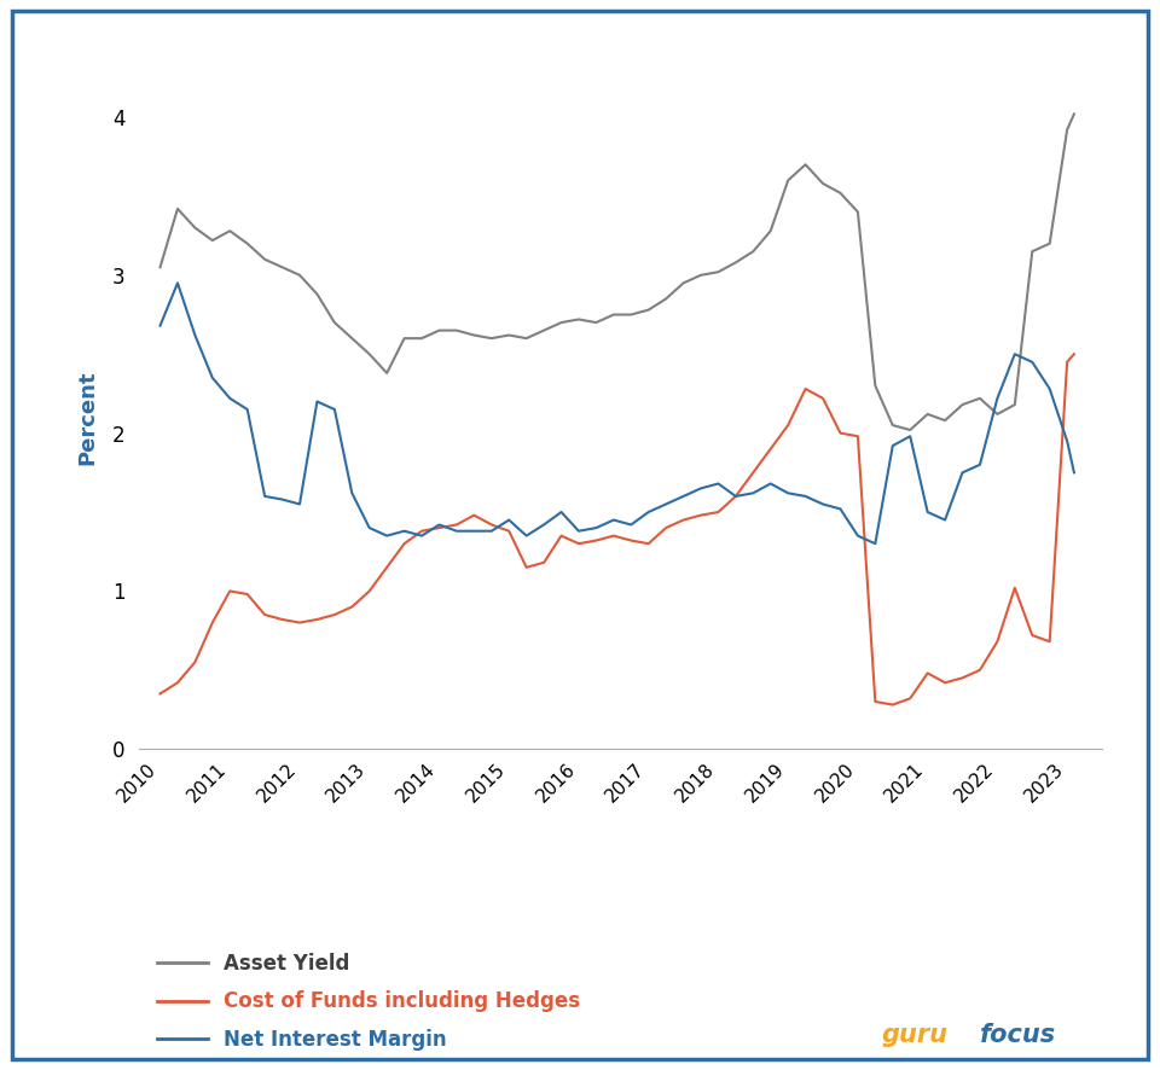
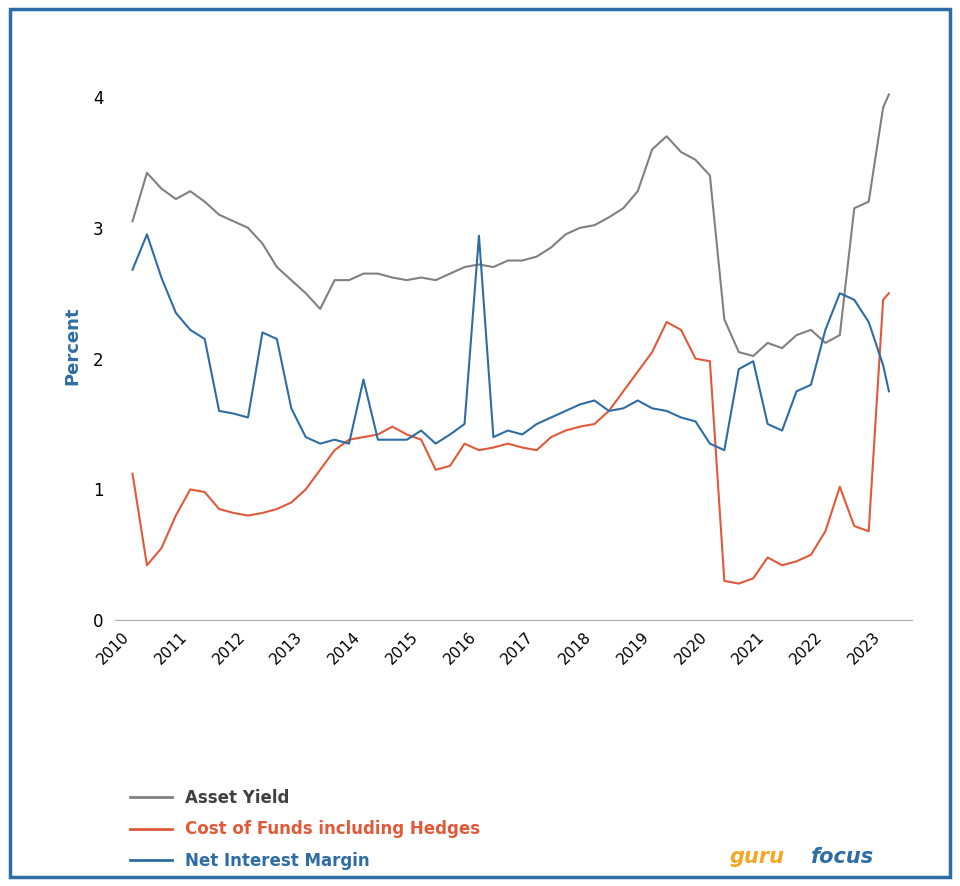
Cost of Funds including Hedges/2010: 0.35 -> 1.12
Net Interest Margin/2014: 1.42 -> 1.84
Net Interest Margin/2016: 1.38 -> 2.94
